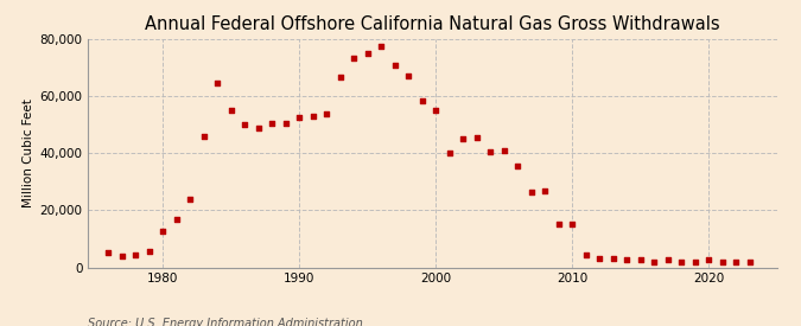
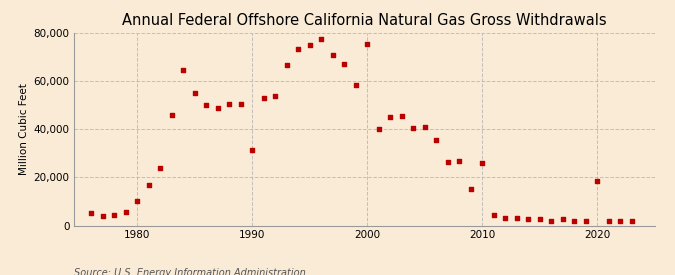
1980: 12,500 -> 10,000
1990: 52,500 -> 31,500
2000: 55,000 -> 75,500
2010: 15,000 -> 26,000
2020: 2,500 -> 18,500
